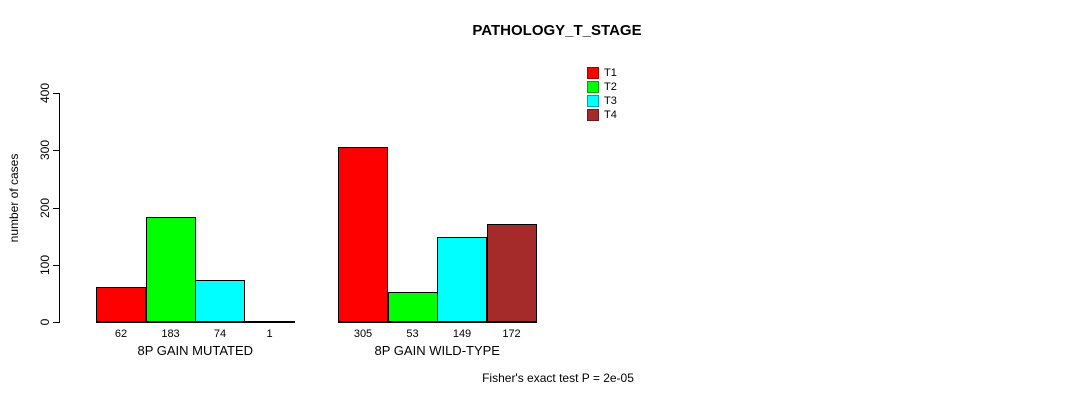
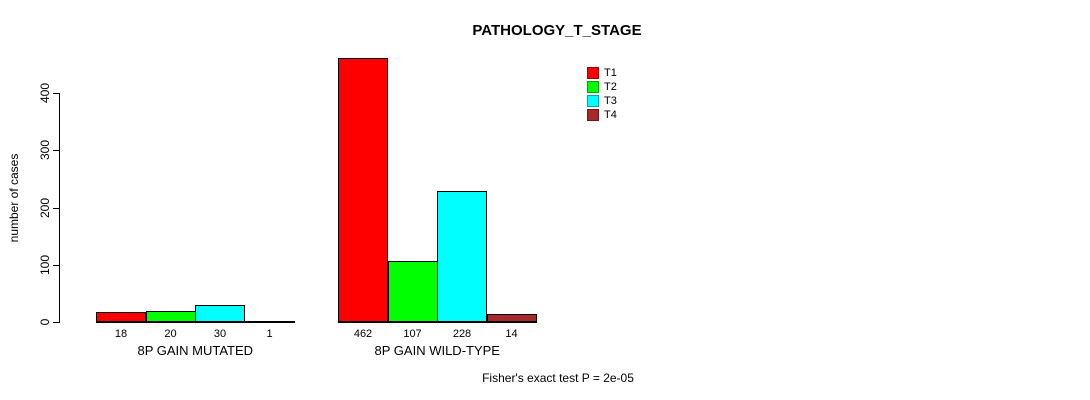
T1/8P GAIN MUTATED: 62 -> 18
T2/8P GAIN MUTATED: 183 -> 20
T3/8P GAIN MUTATED: 74 -> 30
T1/8P GAIN WILD-TYPE: 305 -> 462
T2/8P GAIN WILD-TYPE: 53 -> 107
T3/8P GAIN WILD-TYPE: 149 -> 228
T4/8P GAIN WILD-TYPE: 172 -> 14
